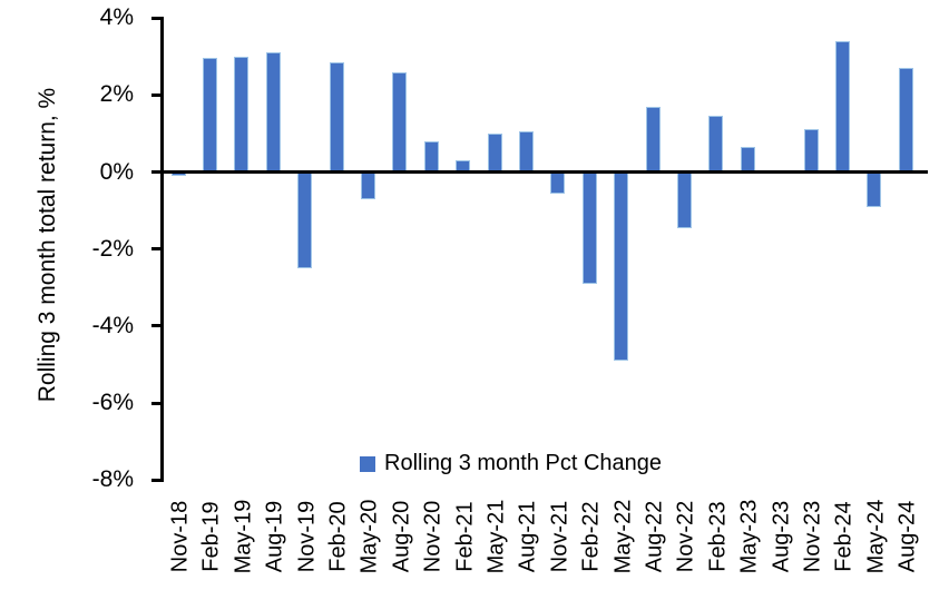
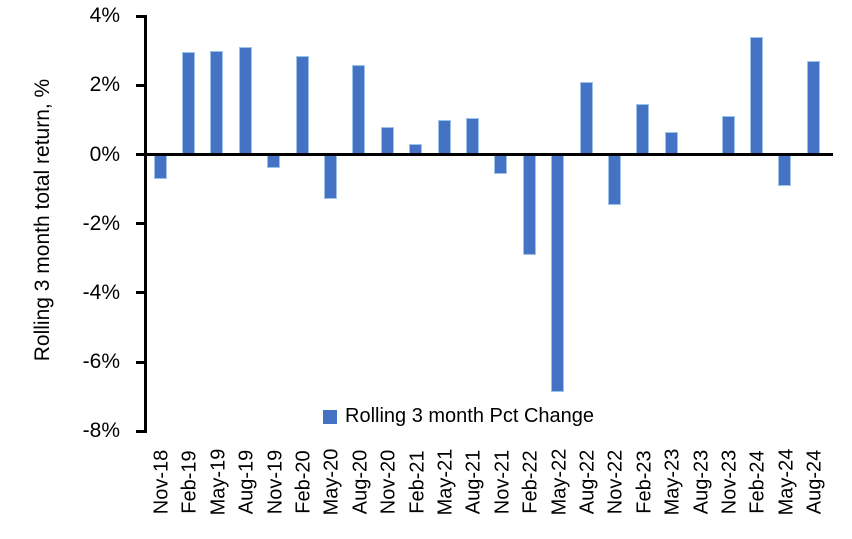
Nov-18: -0.1% -> -0.7%
Nov-19: -2.5% -> -0.4%
May-20: -0.7% -> -1.3%
May-22: -4.9% -> -6.8%
Aug-22: 1.7% -> 2.1%
